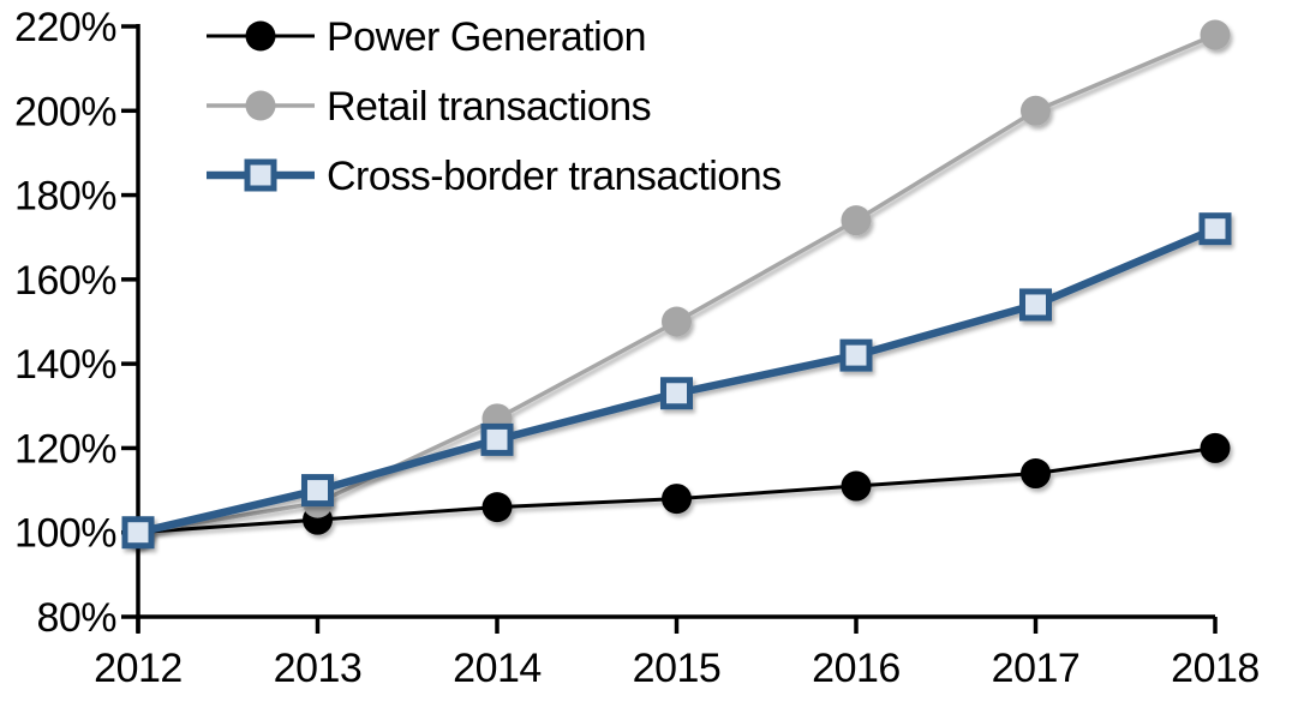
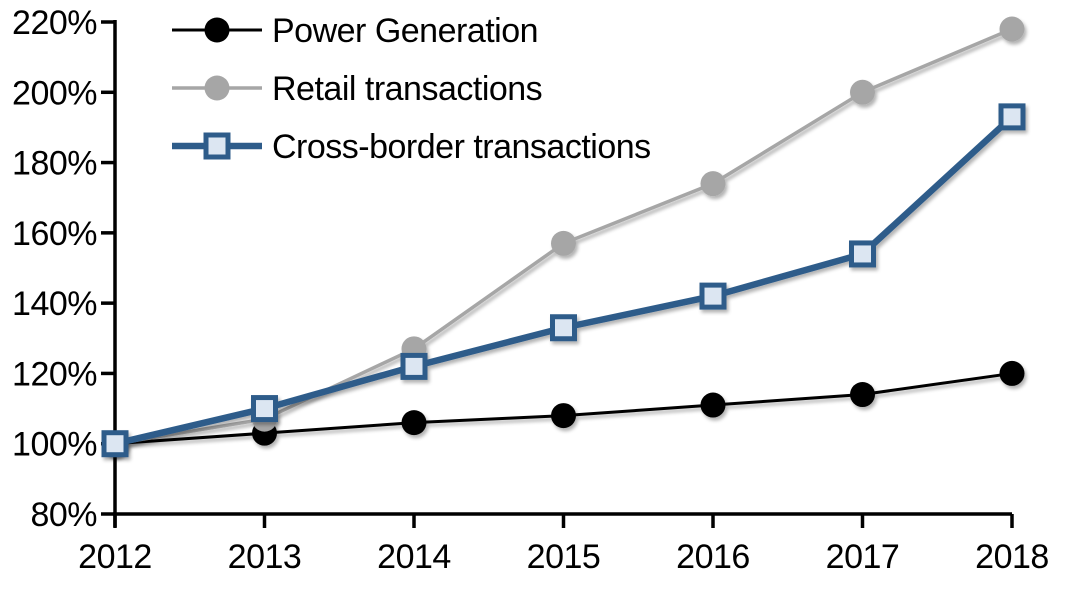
Retail transactions/2015: 150% -> 157%
Cross-border transactions/2018: 172% -> 193%
